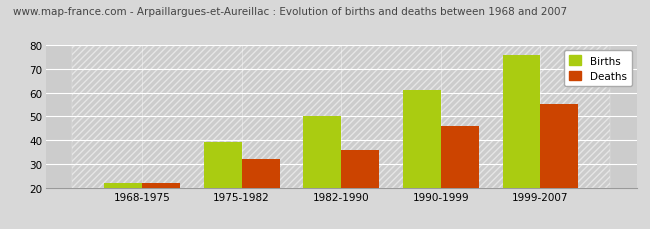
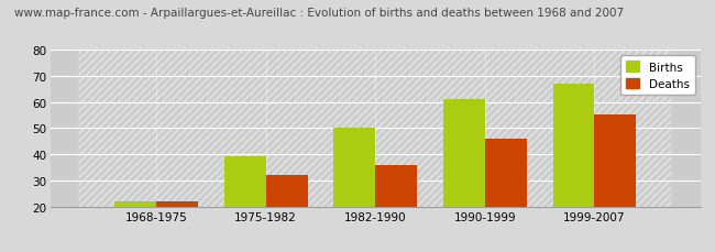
Births/1999-2007: 76 -> 67
